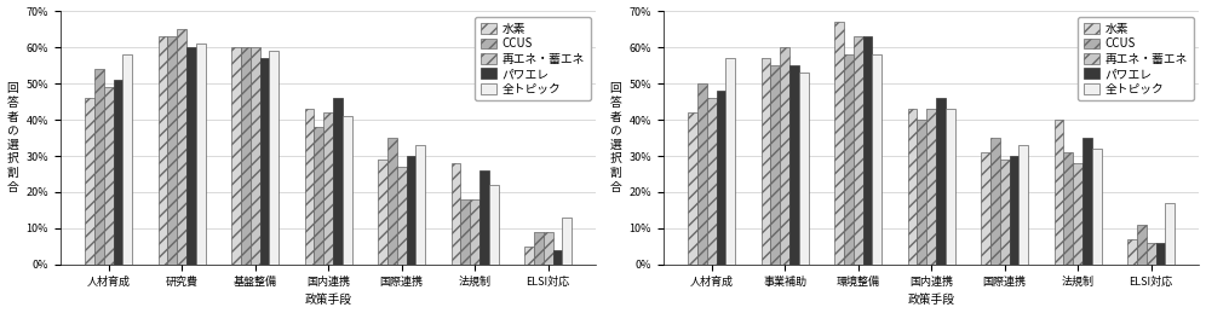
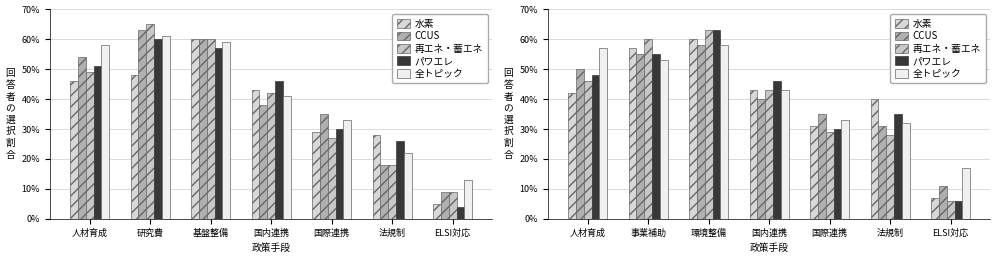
水素/研究費: 63% -> 48%
水素/環境整備: 67% -> 60%
